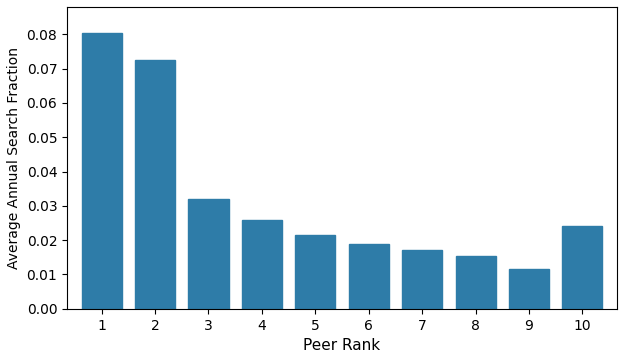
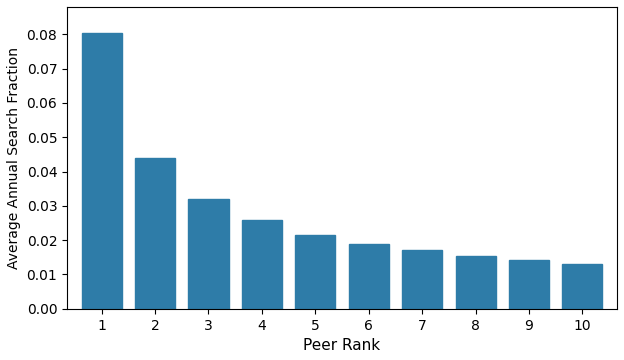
2: 0.0725 -> 0.0440
9: 0.0115 -> 0.0143
10: 0.0240 -> 0.0130
